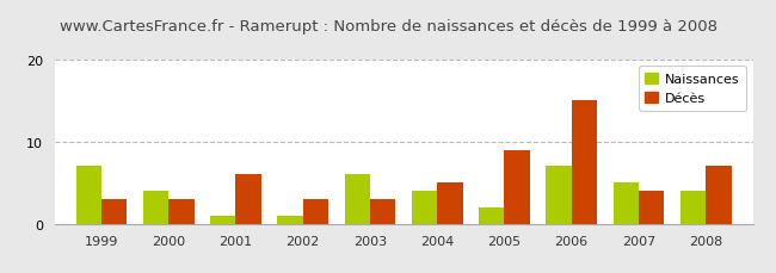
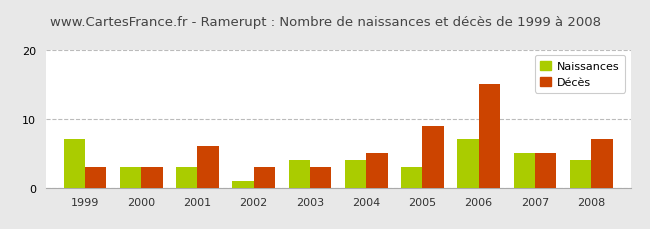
Naissances/2000: 4 -> 3
Naissances/2001: 1 -> 3
Naissances/2003: 6 -> 4
Naissances/2005: 2 -> 3
Décès/2007: 4 -> 5
